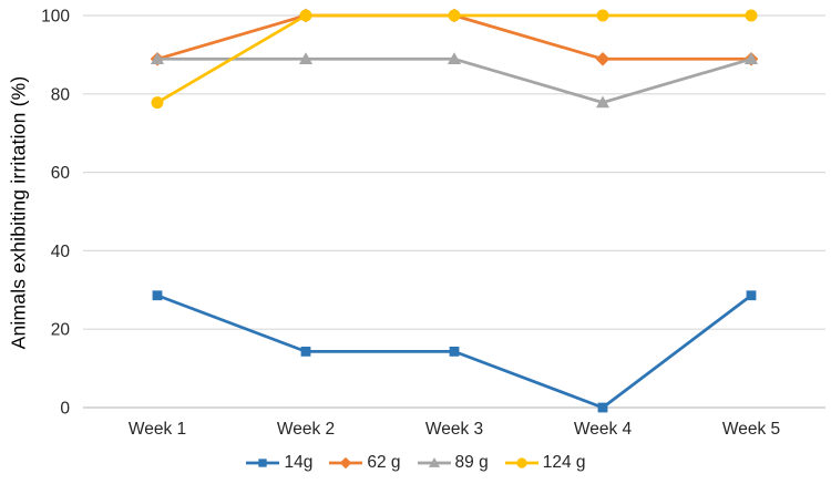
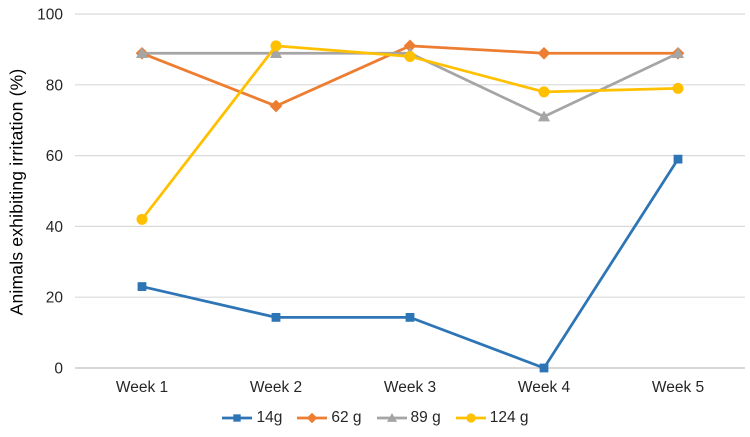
14g/Week 1: 29 -> 23
124 g/Week 1: 78 -> 42
62 g/Week 2: 100 -> 74
124 g/Week 2: 100 -> 91
62 g/Week 3: 100 -> 91
124 g/Week 3: 100 -> 88
89 g/Week 4: 78 -> 71
124 g/Week 4: 100 -> 78
14g/Week 5: 29 -> 59
124 g/Week 5: 100 -> 79
